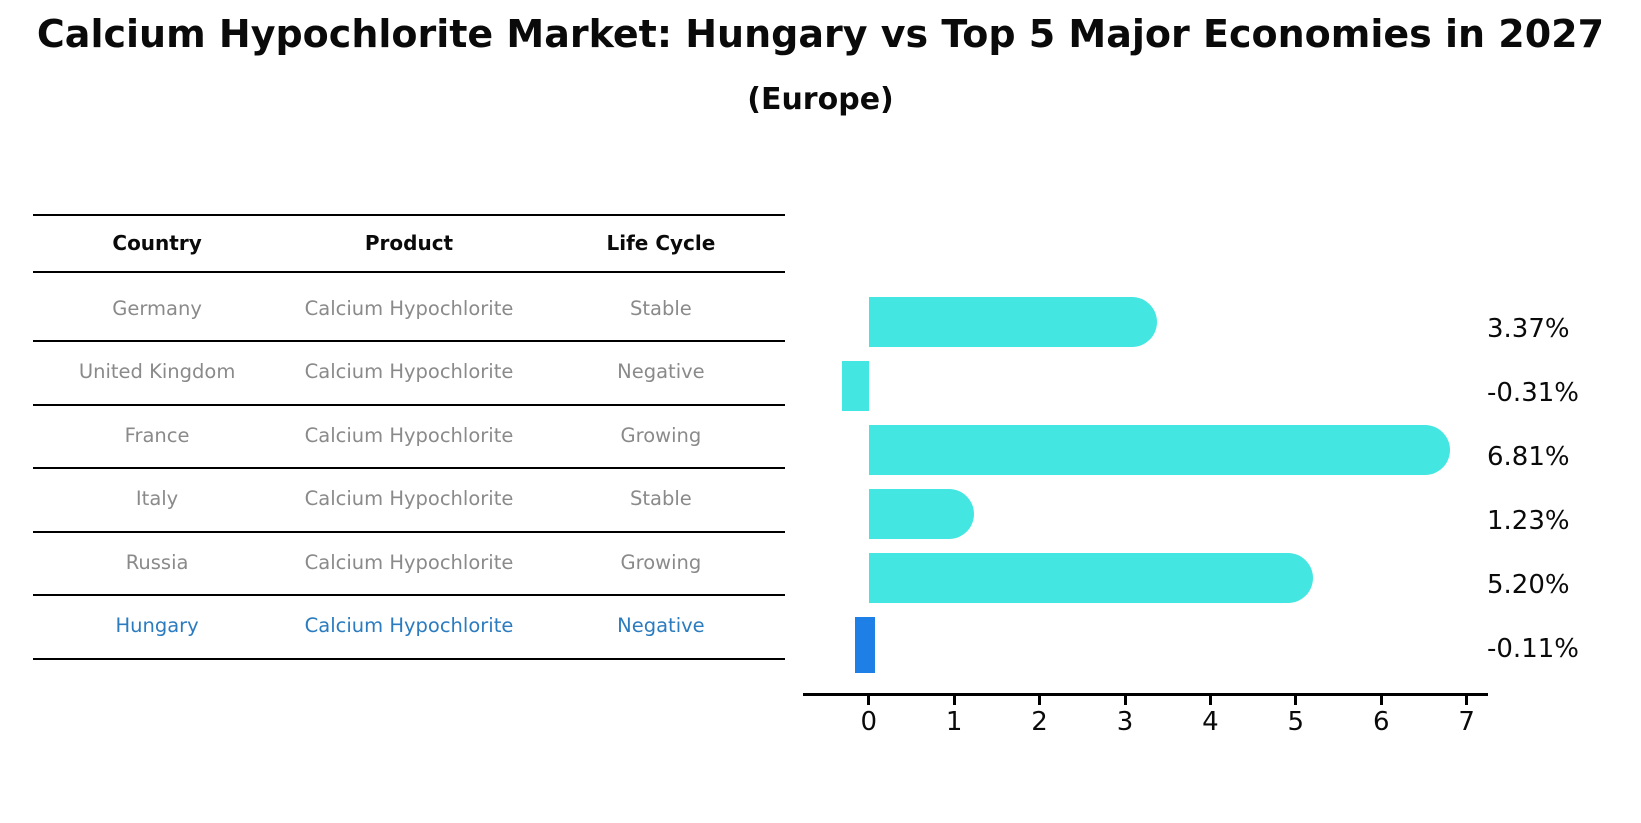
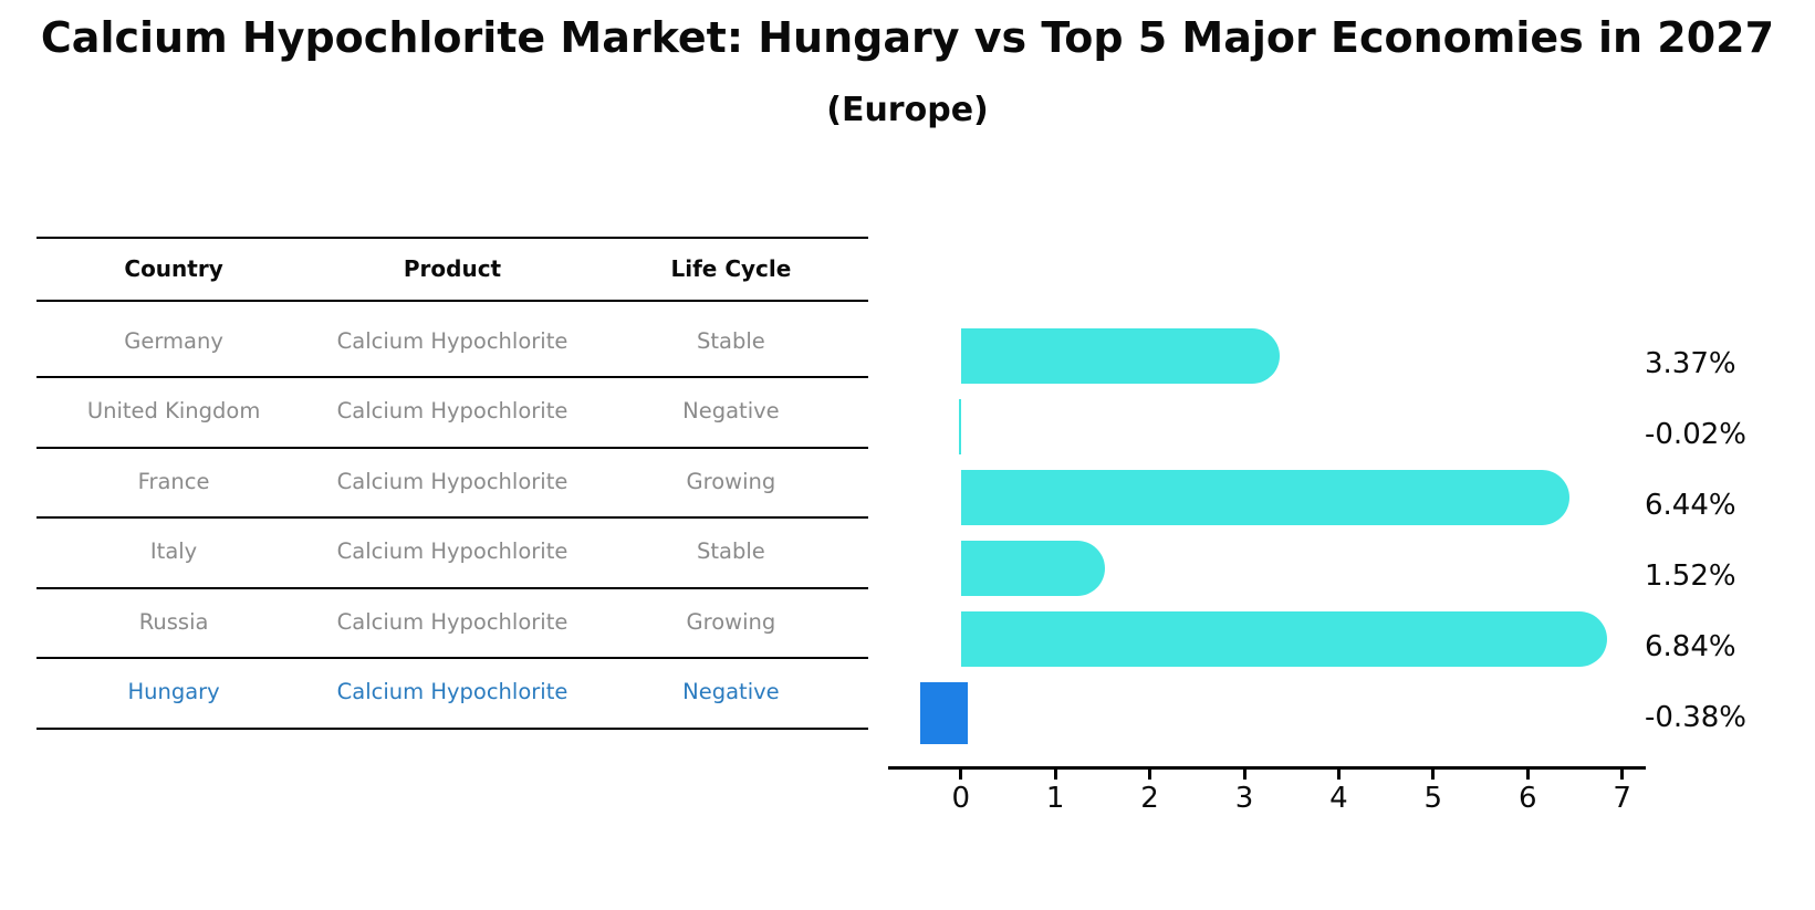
United Kingdom: -0.31% -> -0.02%
France: 6.81% -> 6.44%
Italy: 1.23% -> 1.52%
Russia: 5.20% -> 6.84%
Hungary: -0.11% -> -0.38%
